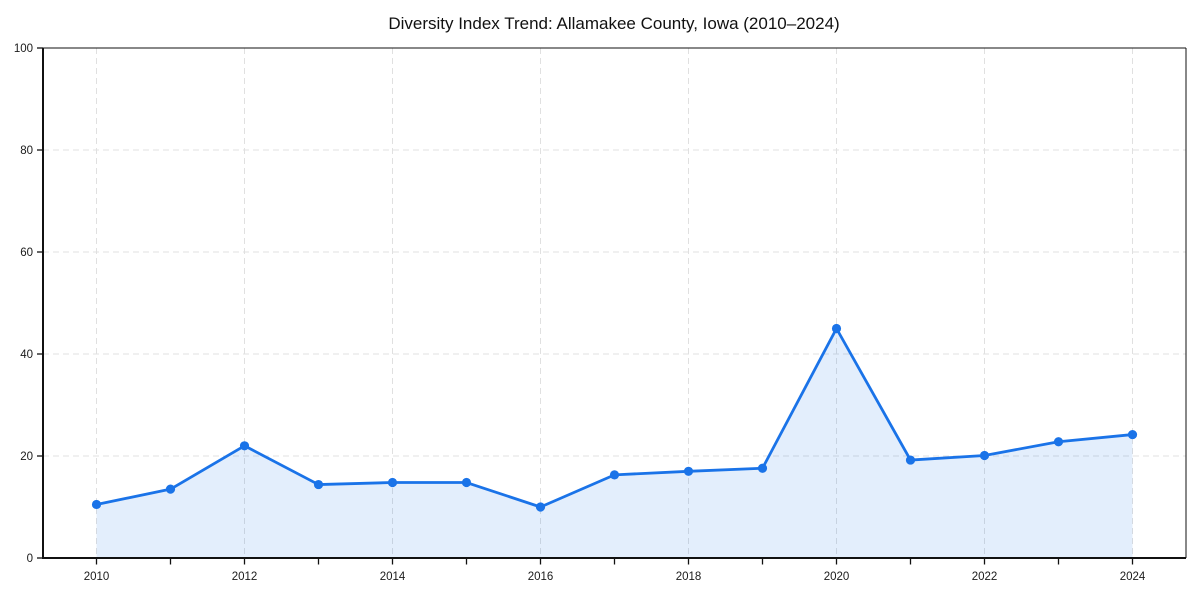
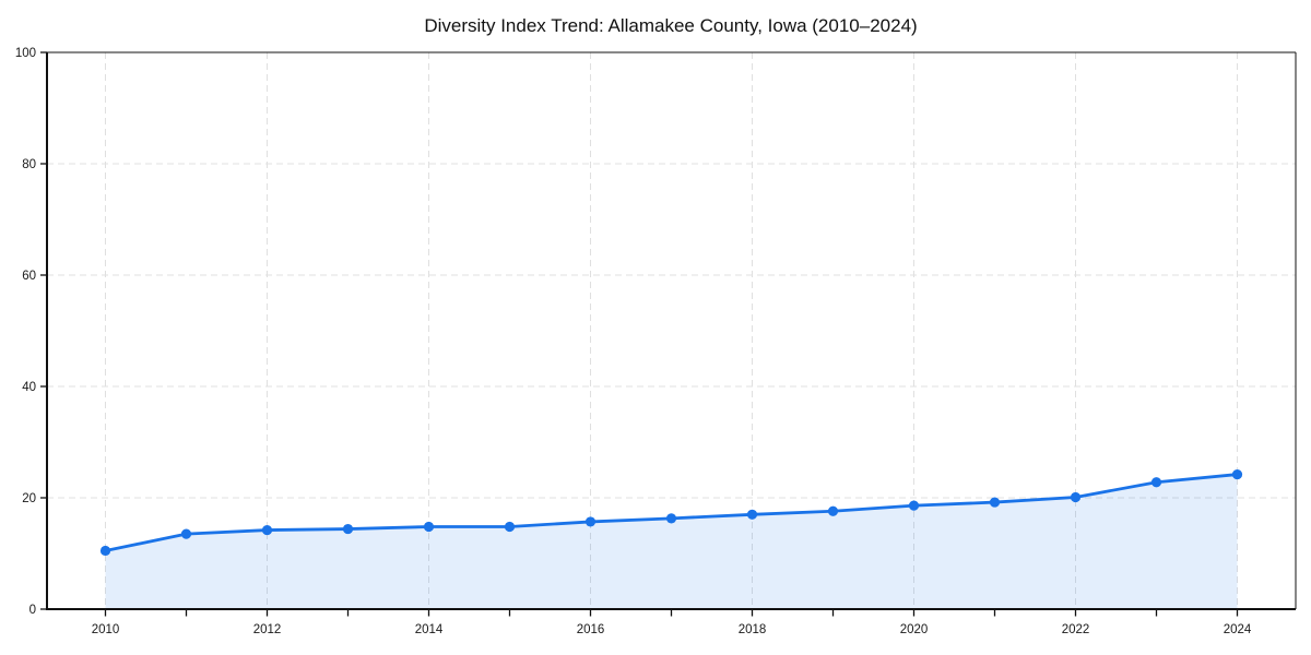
2012: 22 -> 14
2016: 10 -> 16
2020: 45 -> 19
